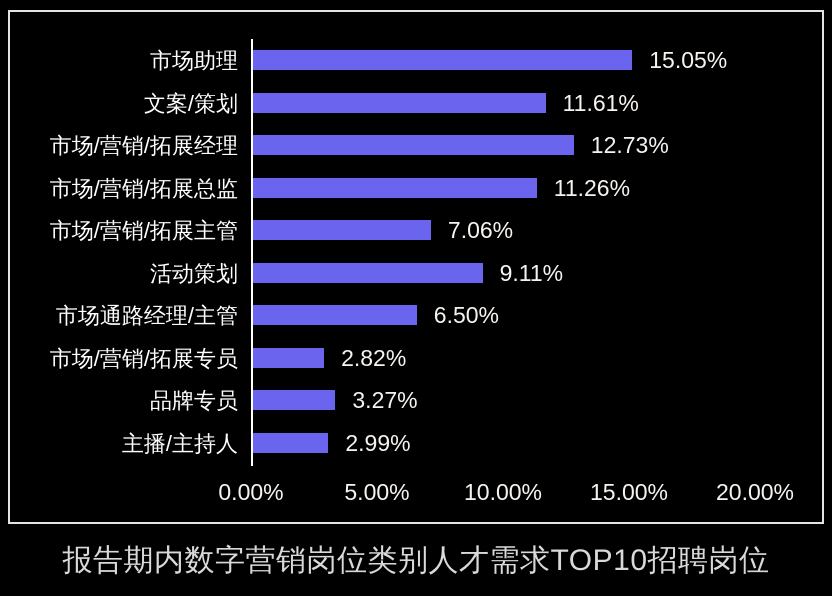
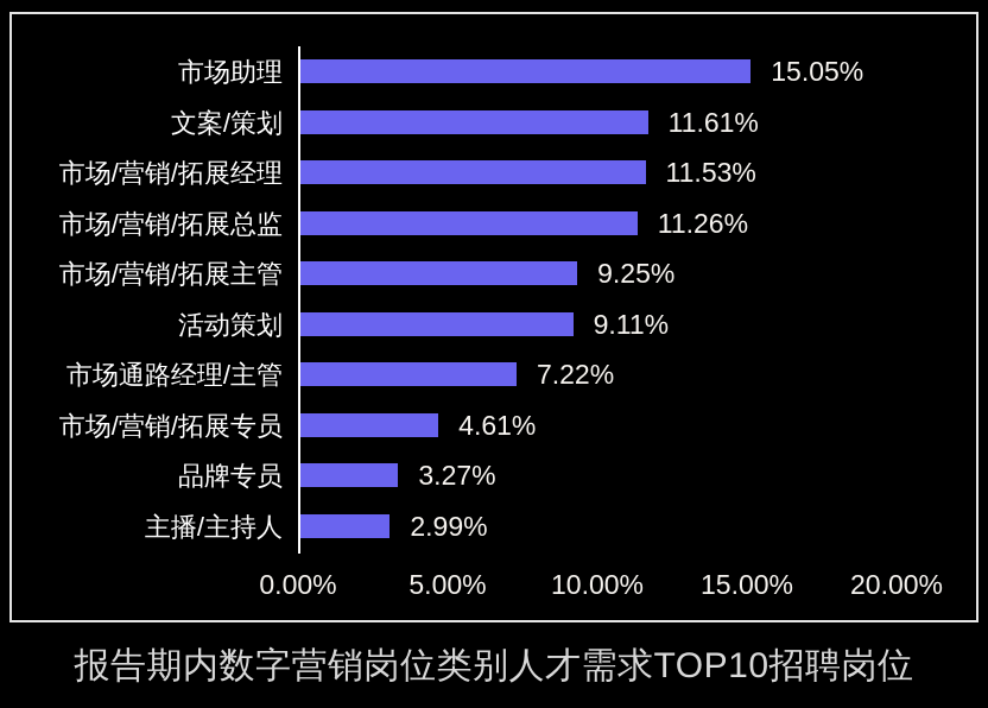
市场/营销/拓展经理: 12.73% -> 11.53%
市场/营销/拓展主管: 7.06% -> 9.25%
市场通路经理/主管: 6.50% -> 7.22%
市场/营销/拓展专员: 2.82% -> 4.61%
